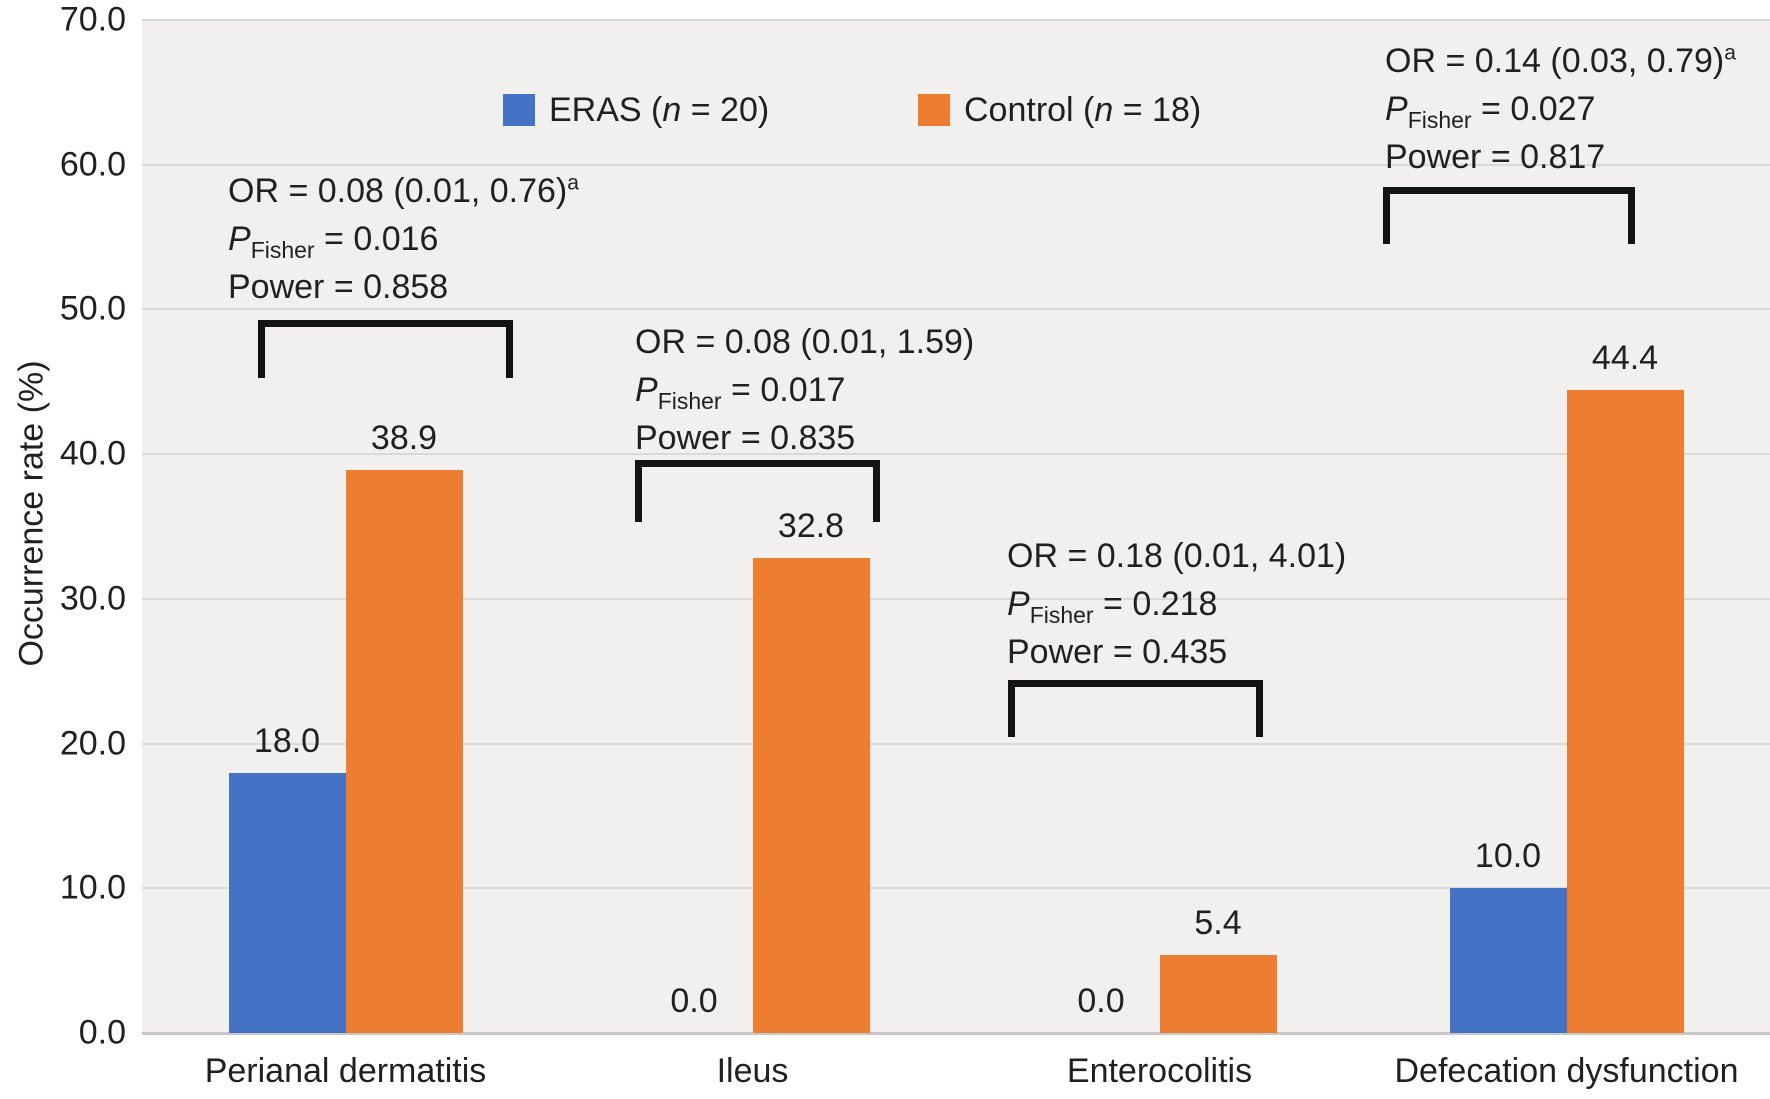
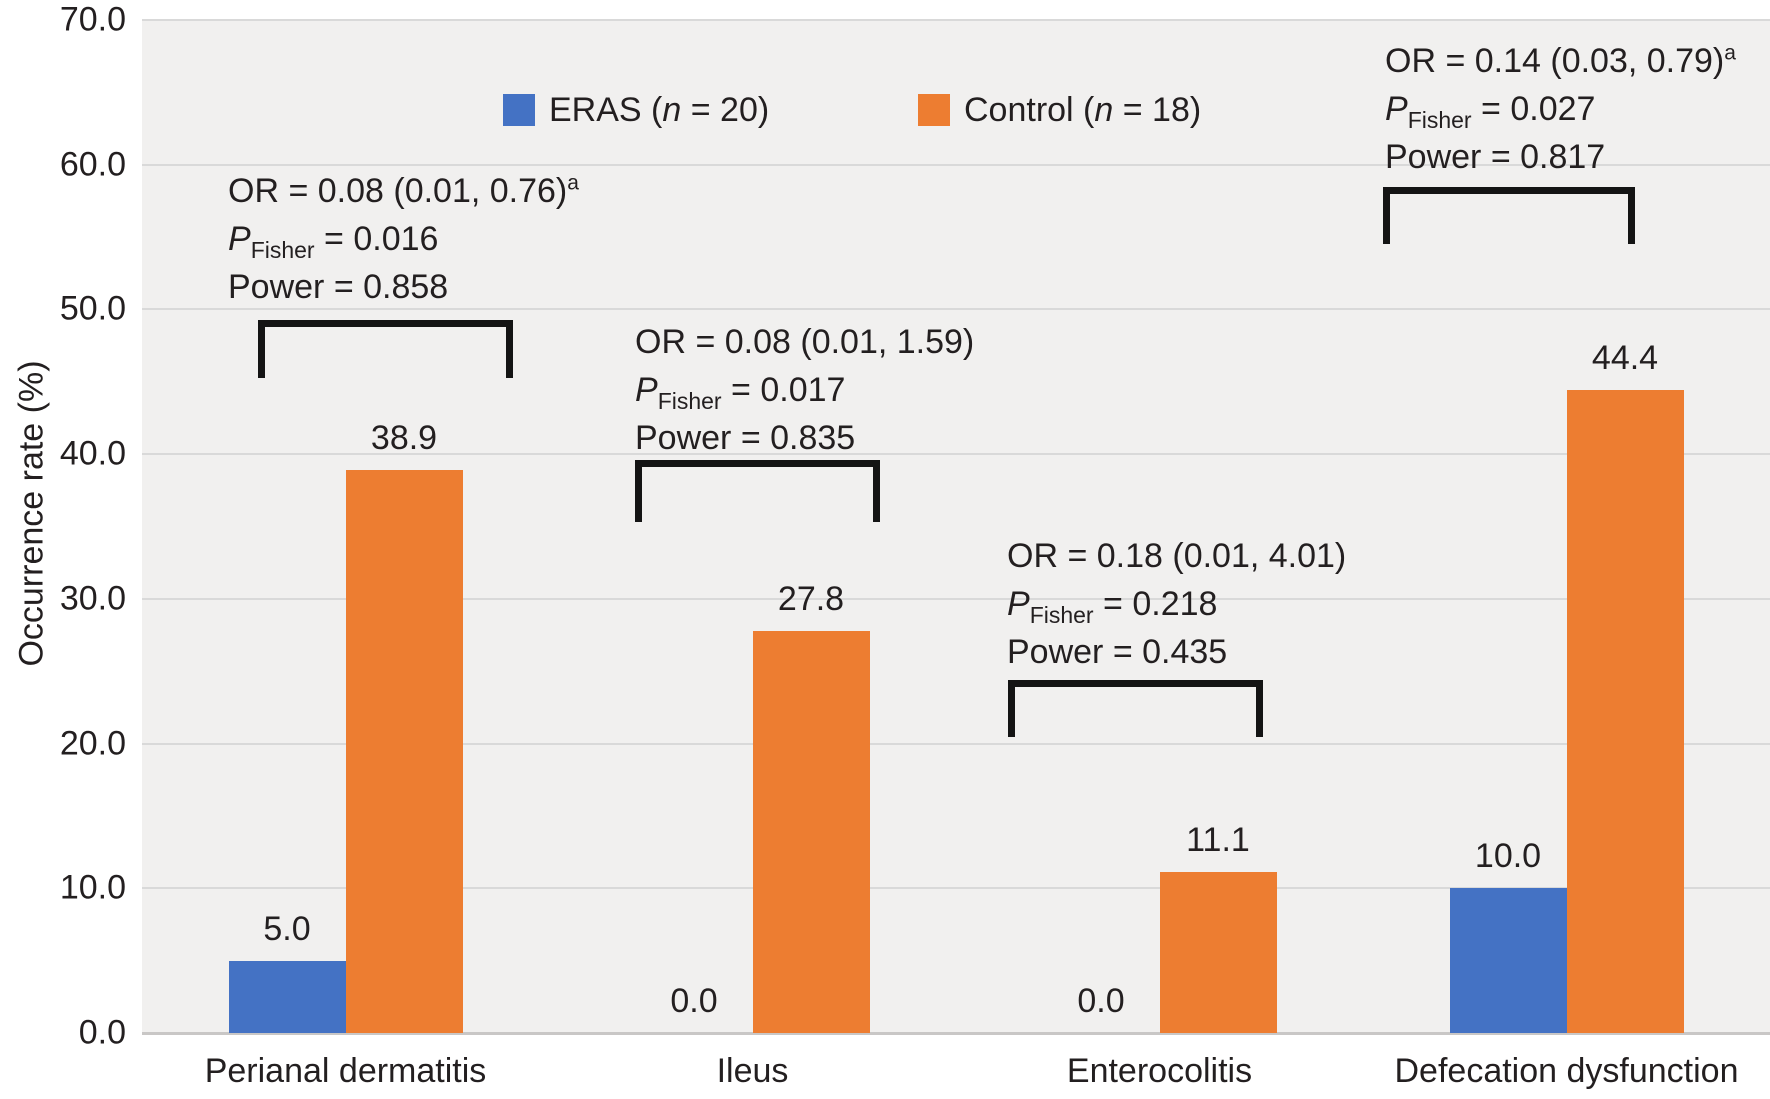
ERAS (n = 20)/Perianal dermatitis: 18.0 -> 5.0
Control (n = 18)/Ileus: 32.8 -> 27.8
Control (n = 18)/Enterocolitis: 5.4 -> 11.1
